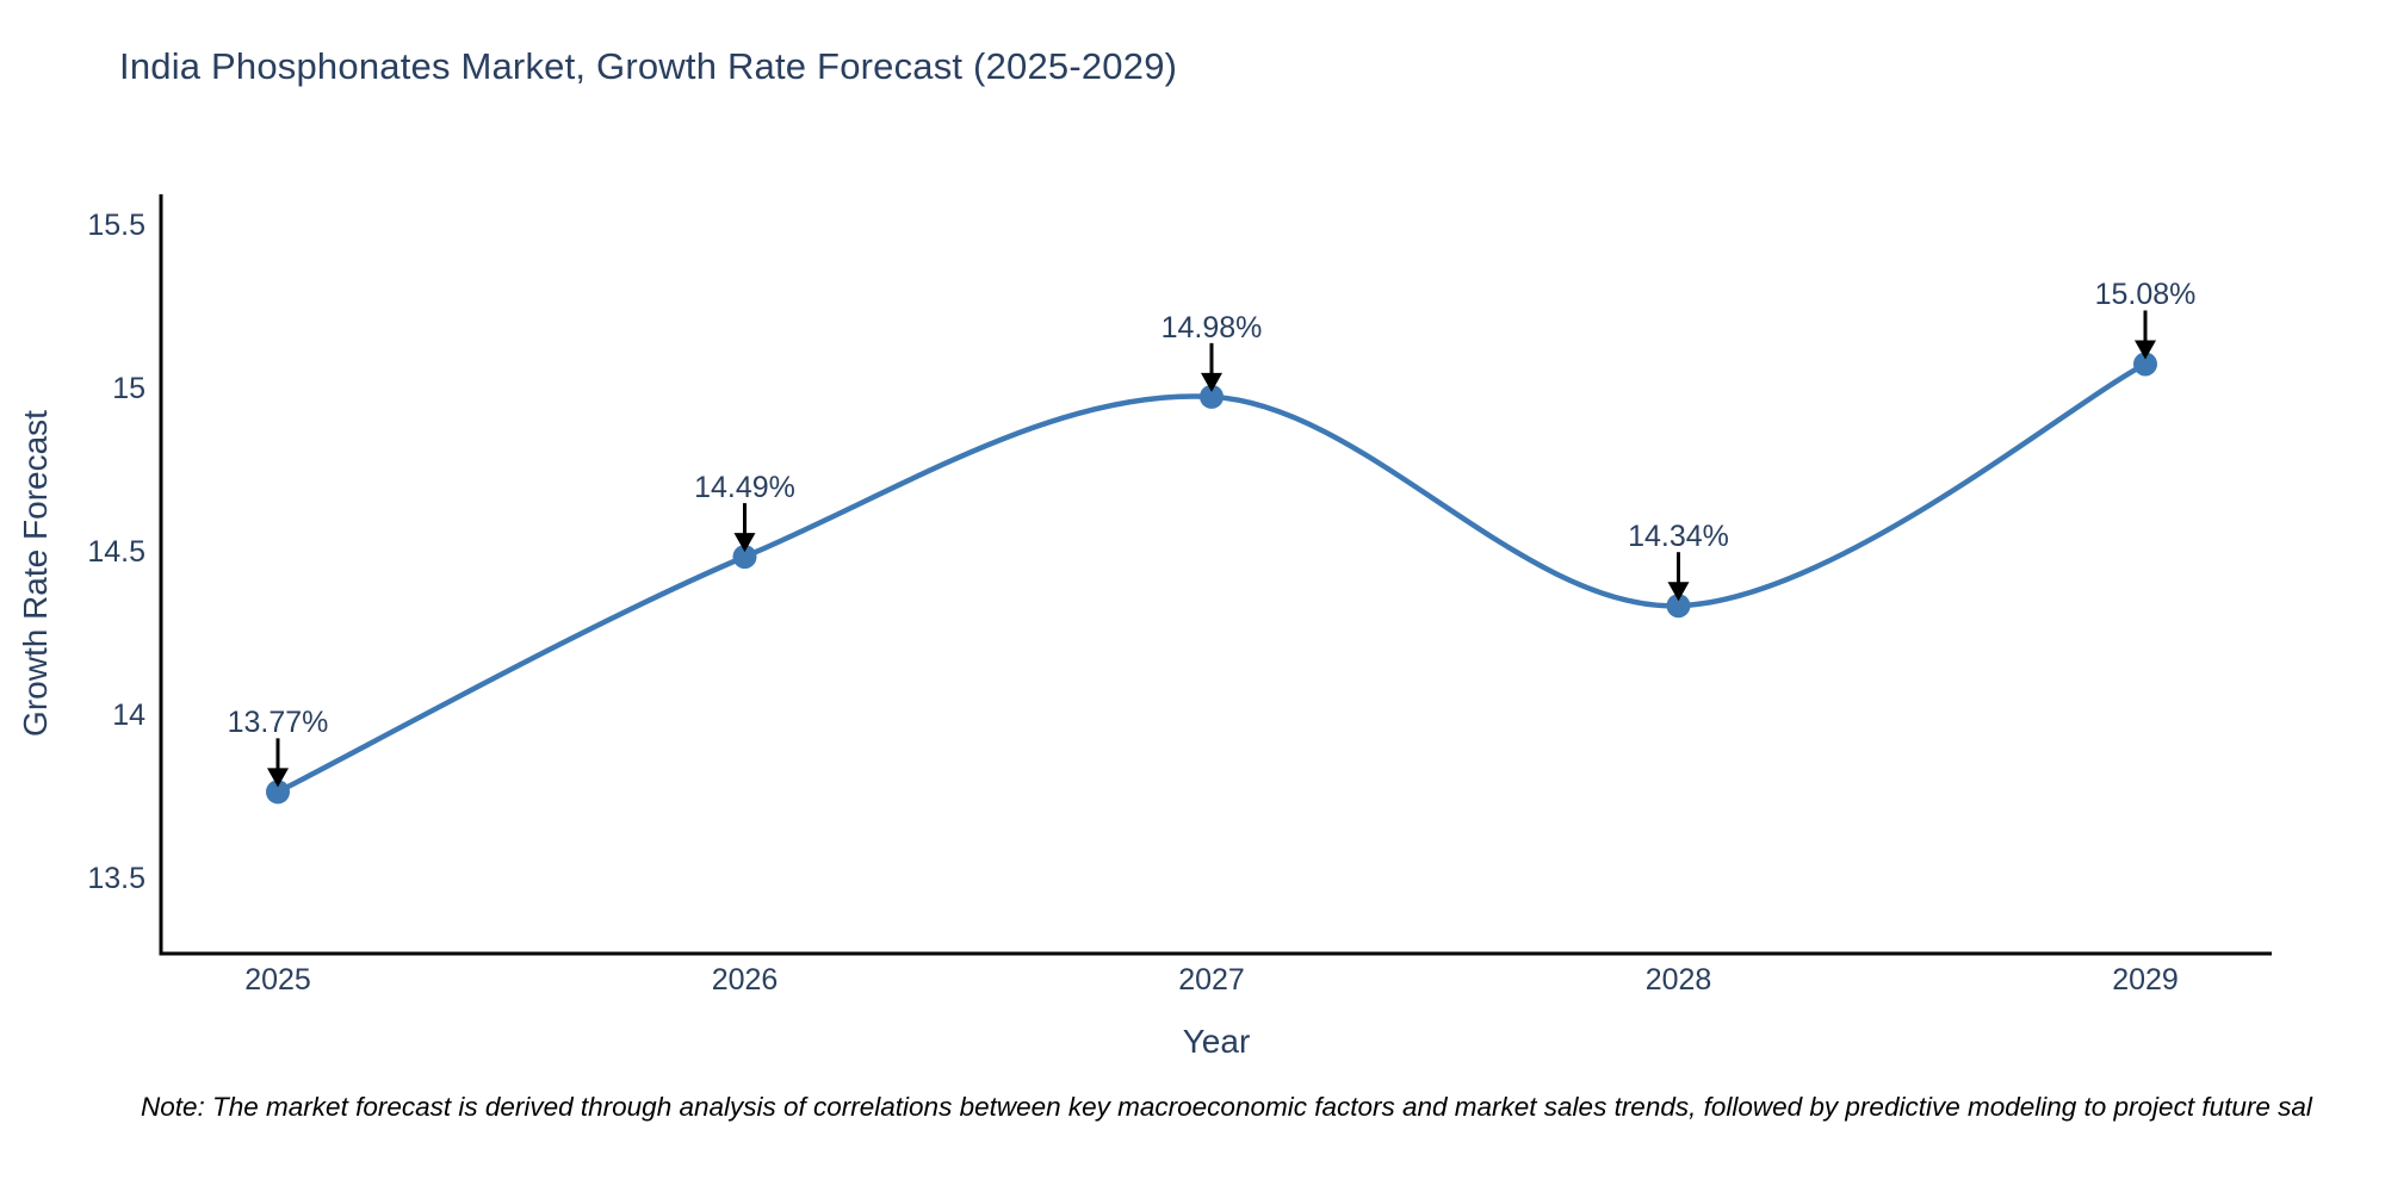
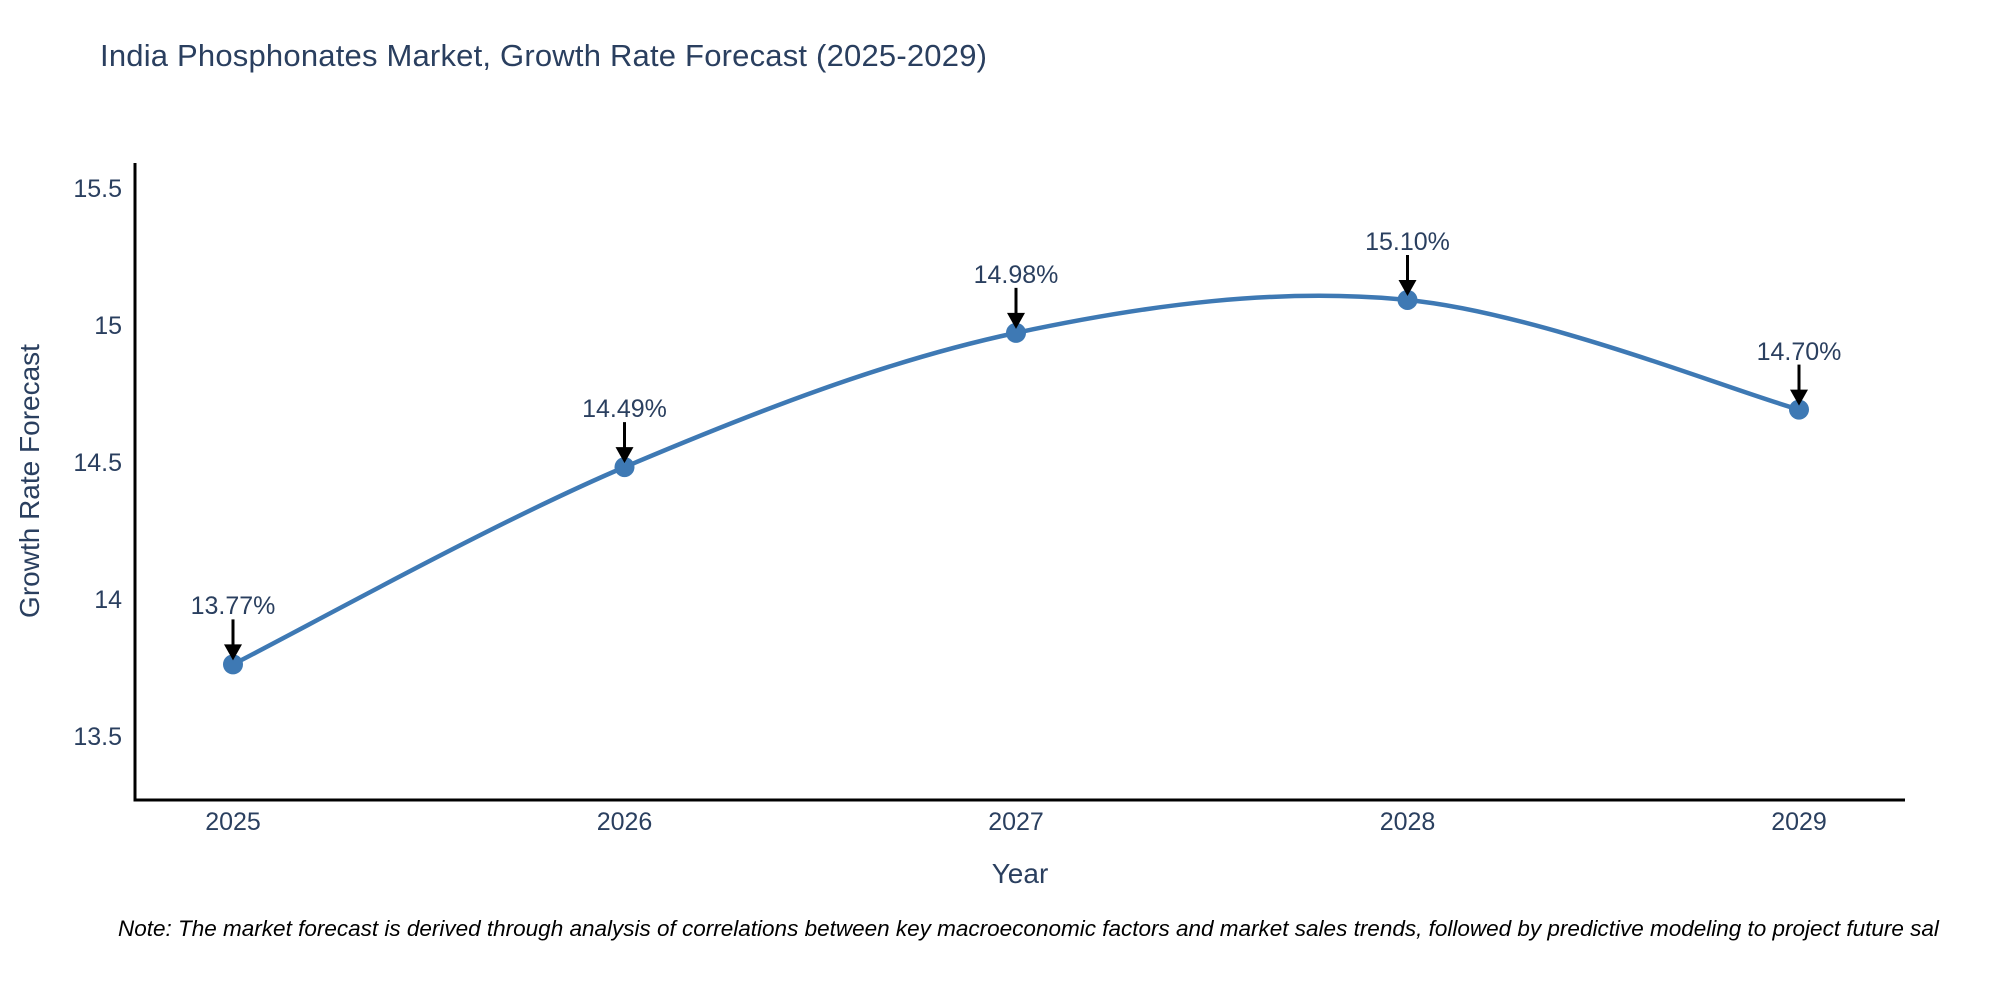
2028: 14.34% -> 15.10%
2029: 15.08% -> 14.70%
